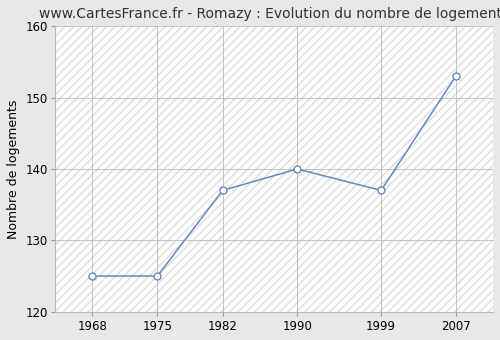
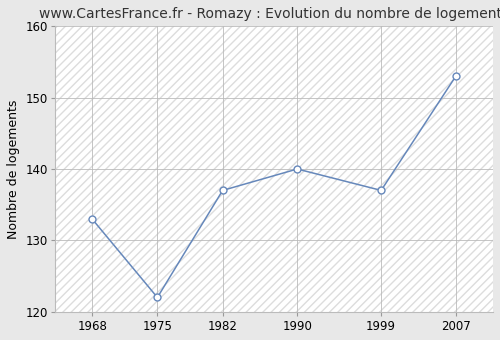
1968: 125 -> 133
1975: 125 -> 122
